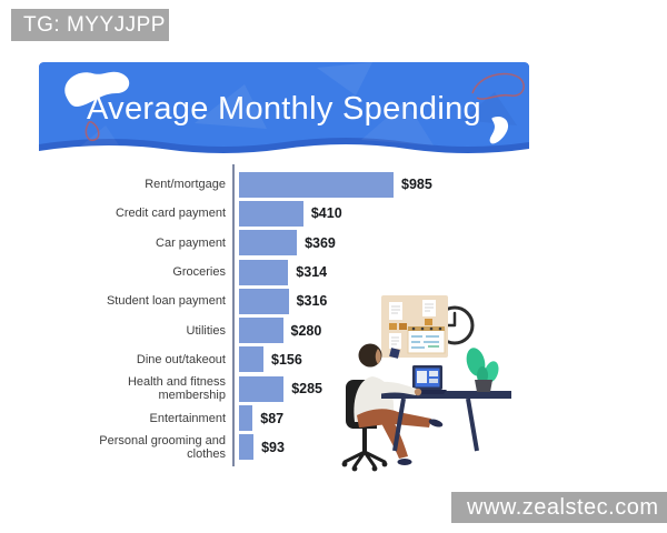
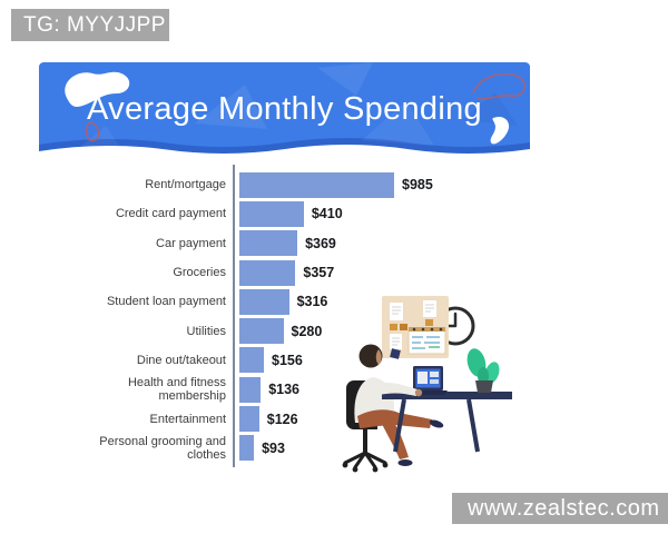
Groceries: $314 -> $357
Health and fitness membership: $285 -> $136
Entertainment: $87 -> $126
